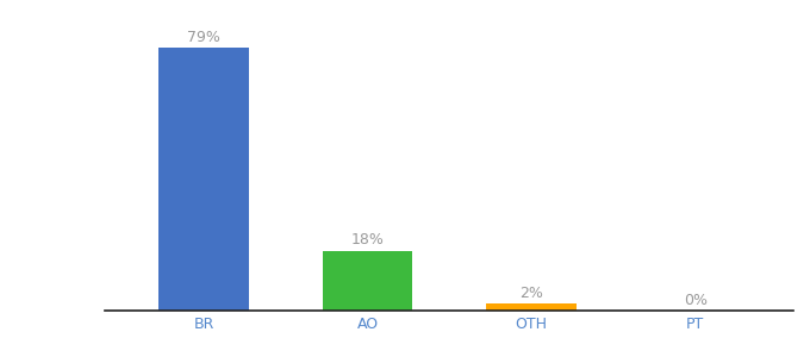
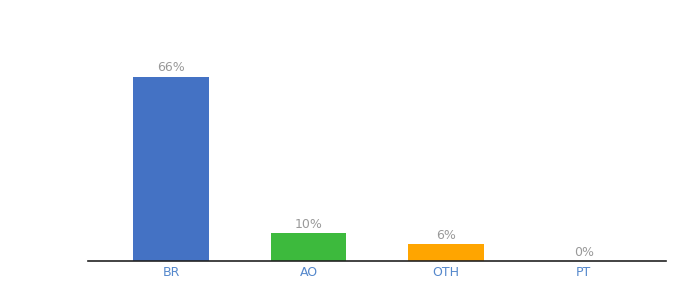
BR: 79% -> 66%
AO: 18% -> 10%
OTH: 2% -> 6%
